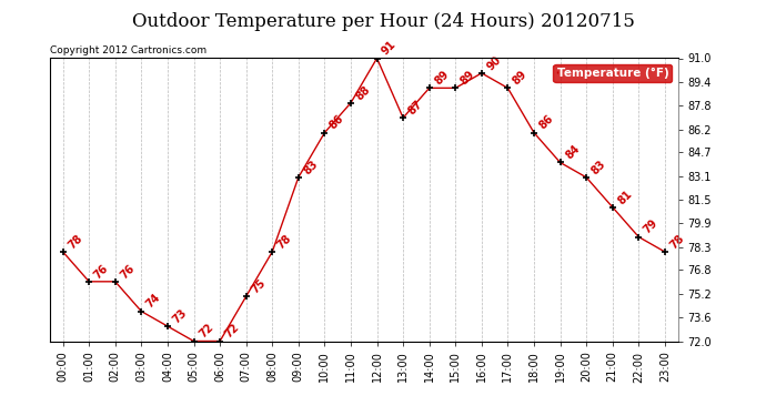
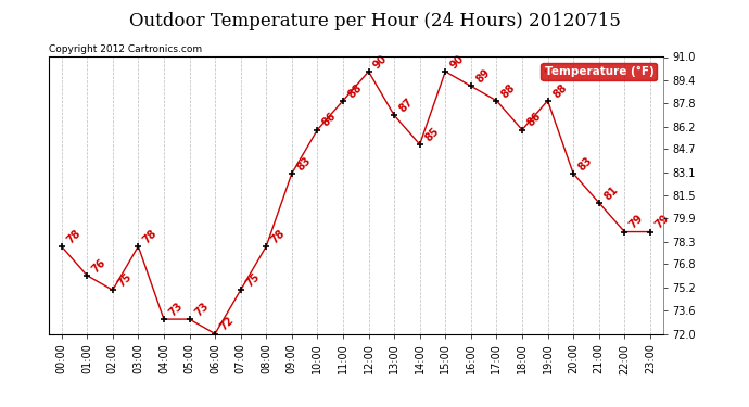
02:00: 76 -> 75
03:00: 74 -> 78
05:00: 72 -> 73
12:00: 91 -> 90
14:00: 89 -> 85
15:00: 89 -> 90
16:00: 90 -> 89
17:00: 89 -> 88
19:00: 84 -> 88
23:00: 78 -> 79
